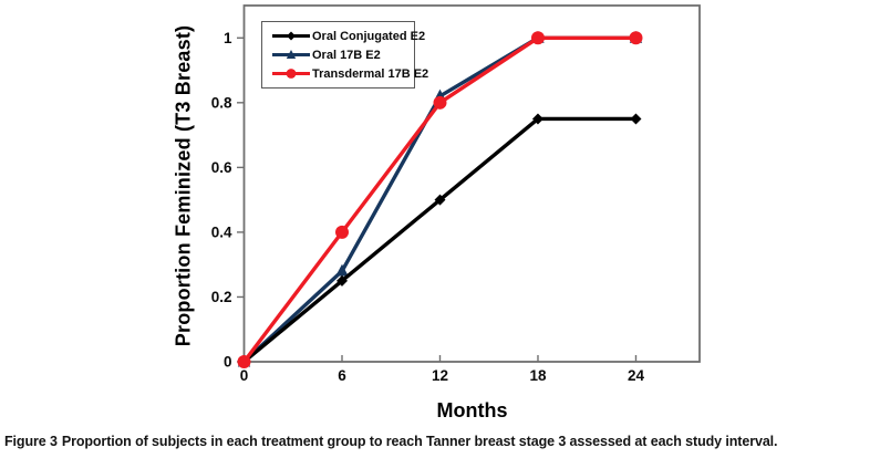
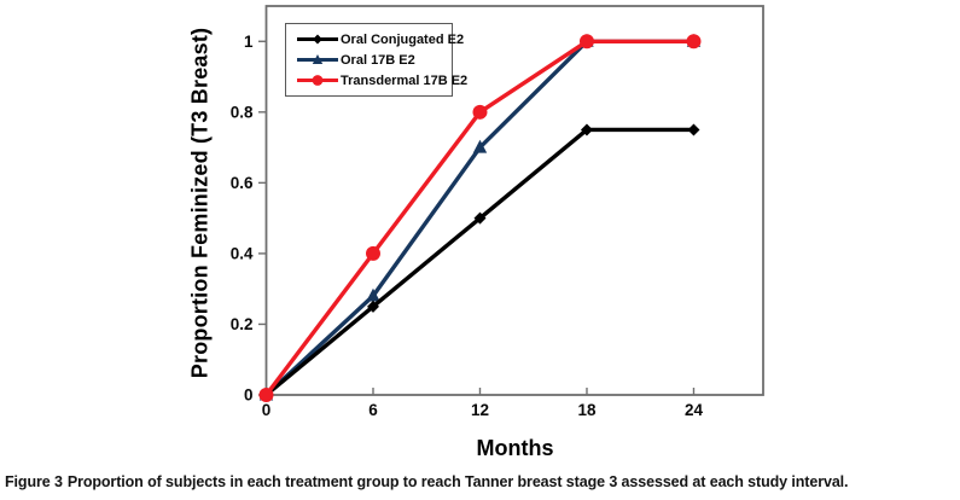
Oral 17B E2/12: 0.82 -> 0.70
